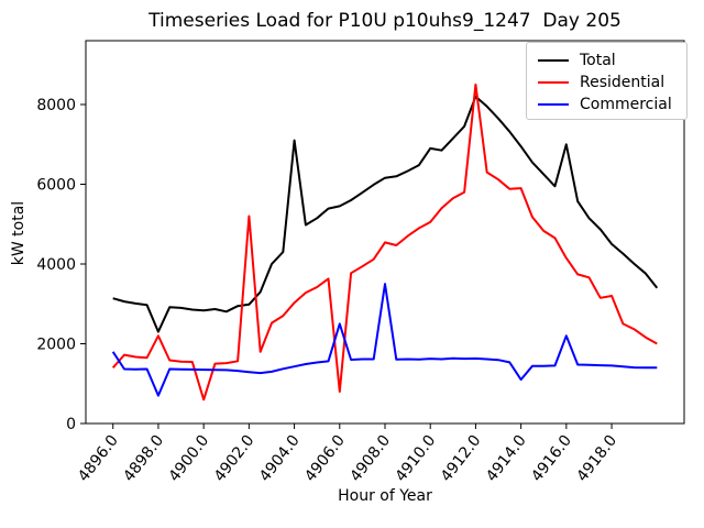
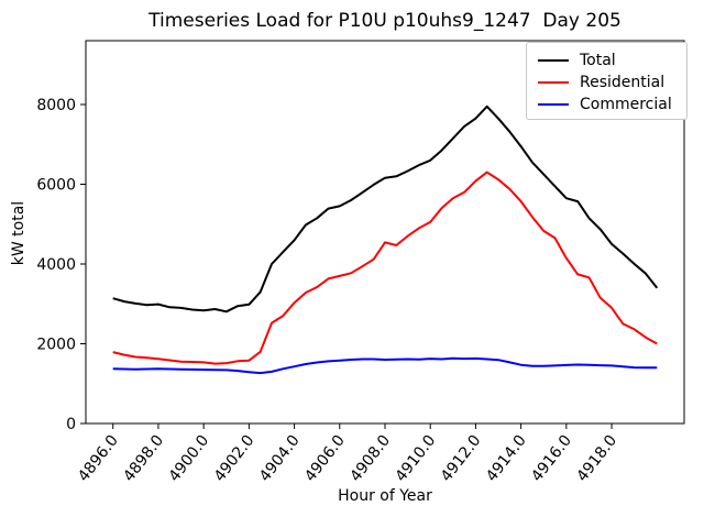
Residential/4896.0: 1400 -> 1800
Commercial/4896.0: 1800 -> 1400
Total/4898.0: 2300 -> 3000
Residential/4898.0: 2200 -> 1600
Commercial/4898.0: 700 -> 1400
Residential/4900.0: 600 -> 1500
Residential/4902.0: 5200 -> 1600
Total/4904.0: 7100 -> 4600
Residential/4906.0: 800 -> 3700
Commercial/4906.0: 2500 -> 1600
Commercial/4908.0: 3500 -> 1600
Total/4910.0: 6900 -> 6600
Total/4912.0: 8200 -> 7600
Residential/4912.0: 8500 -> 6100
Residential/4914.0: 5900 -> 5600
Commercial/4914.0: 1100 -> 1500
Total/4916.0: 7000 -> 5600
Commercial/4916.0: 2200 -> 1500
Residential/4918.0: 3200 -> 2900
